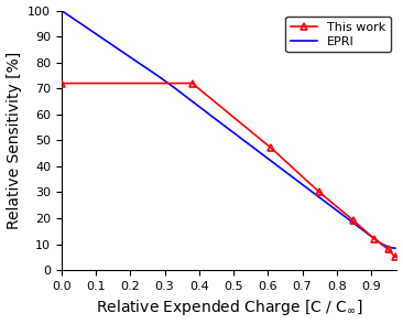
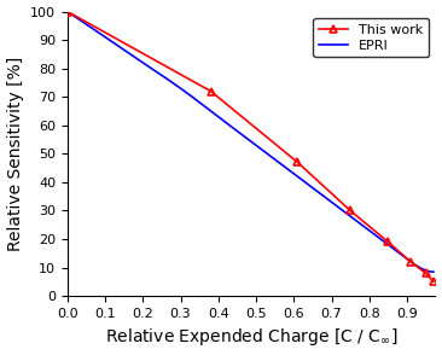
This work/0.0: 72 -> 100
